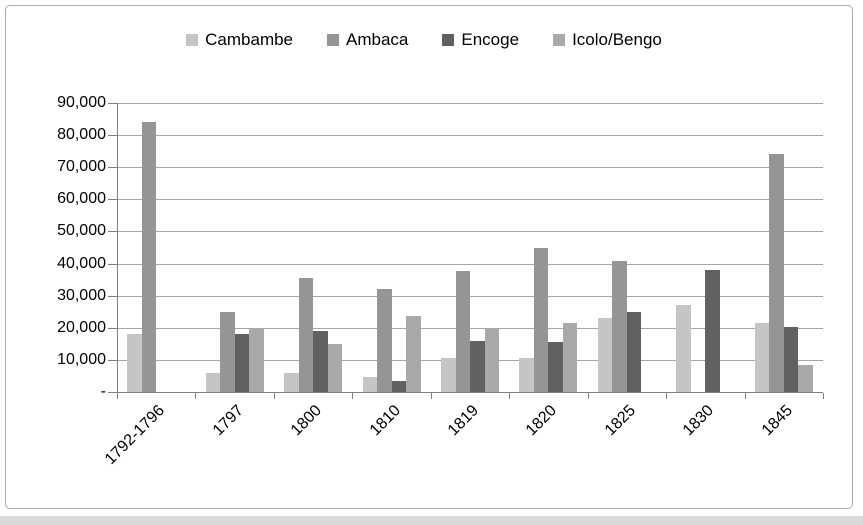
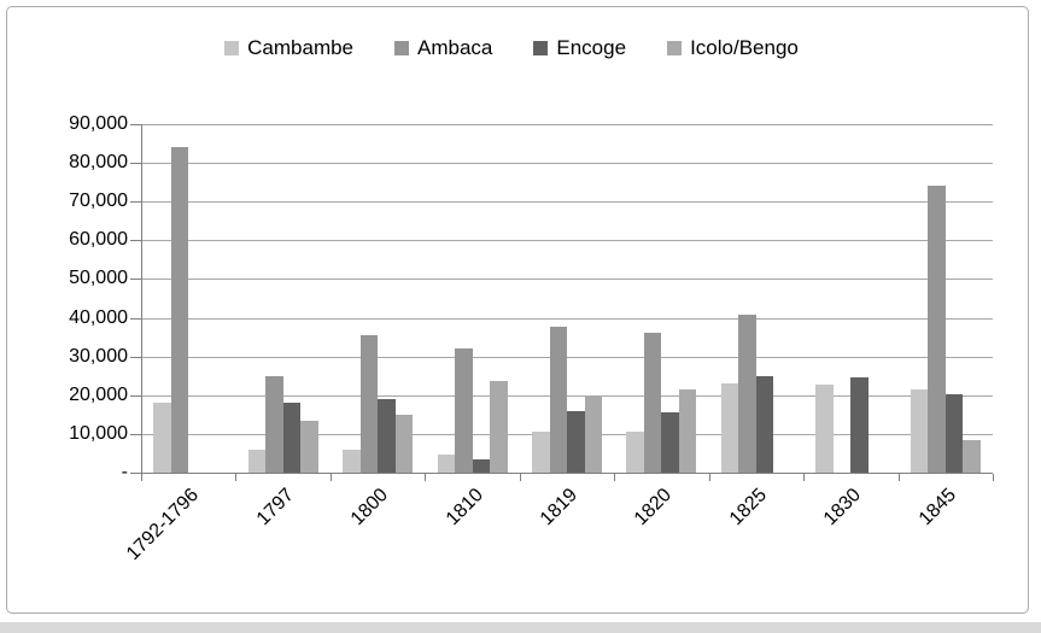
Icolo/Bengo/1797: 20000 -> 13000
Ambaca/1820: 45000 -> 36000
Cambambe/1830: 27000 -> 23000
Encoge/1830: 38000 -> 25000
